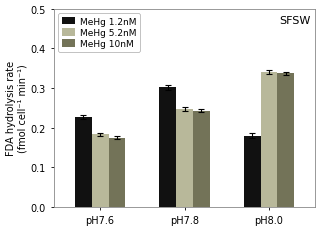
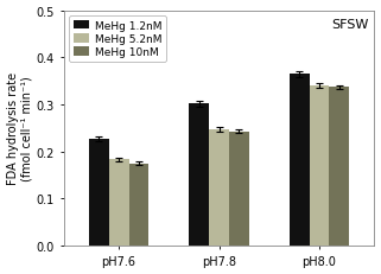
MeHg 1.2nM/pH8.0: 0.180 -> 0.365
